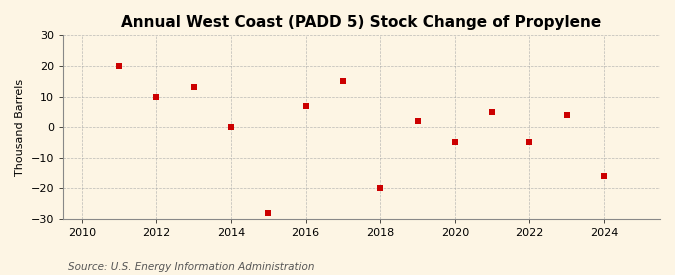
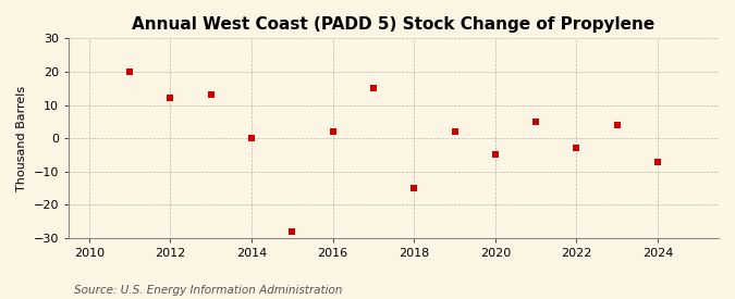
2012: 10 -> 12
2016: 7 -> 2
2018: -20 -> -15
2022: -5 -> -3
2024: -16 -> -7
